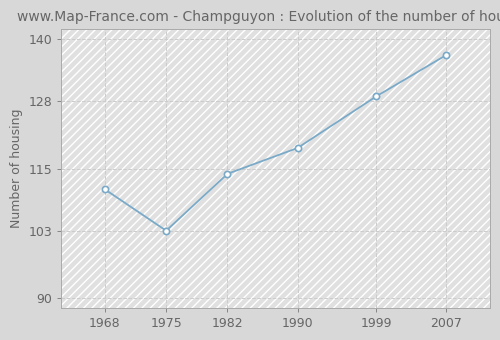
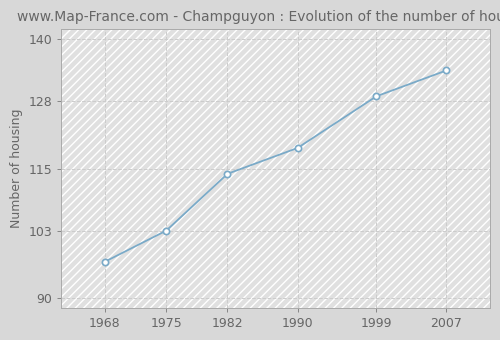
1968: 111 -> 97
2007: 137 -> 134
